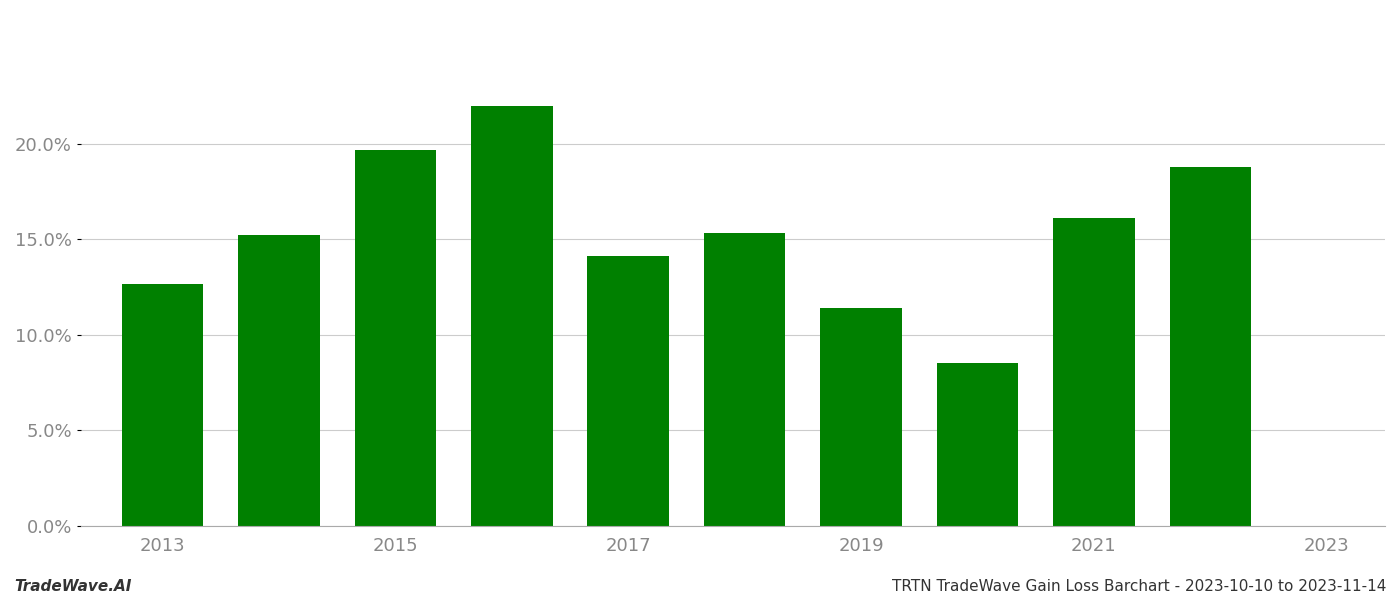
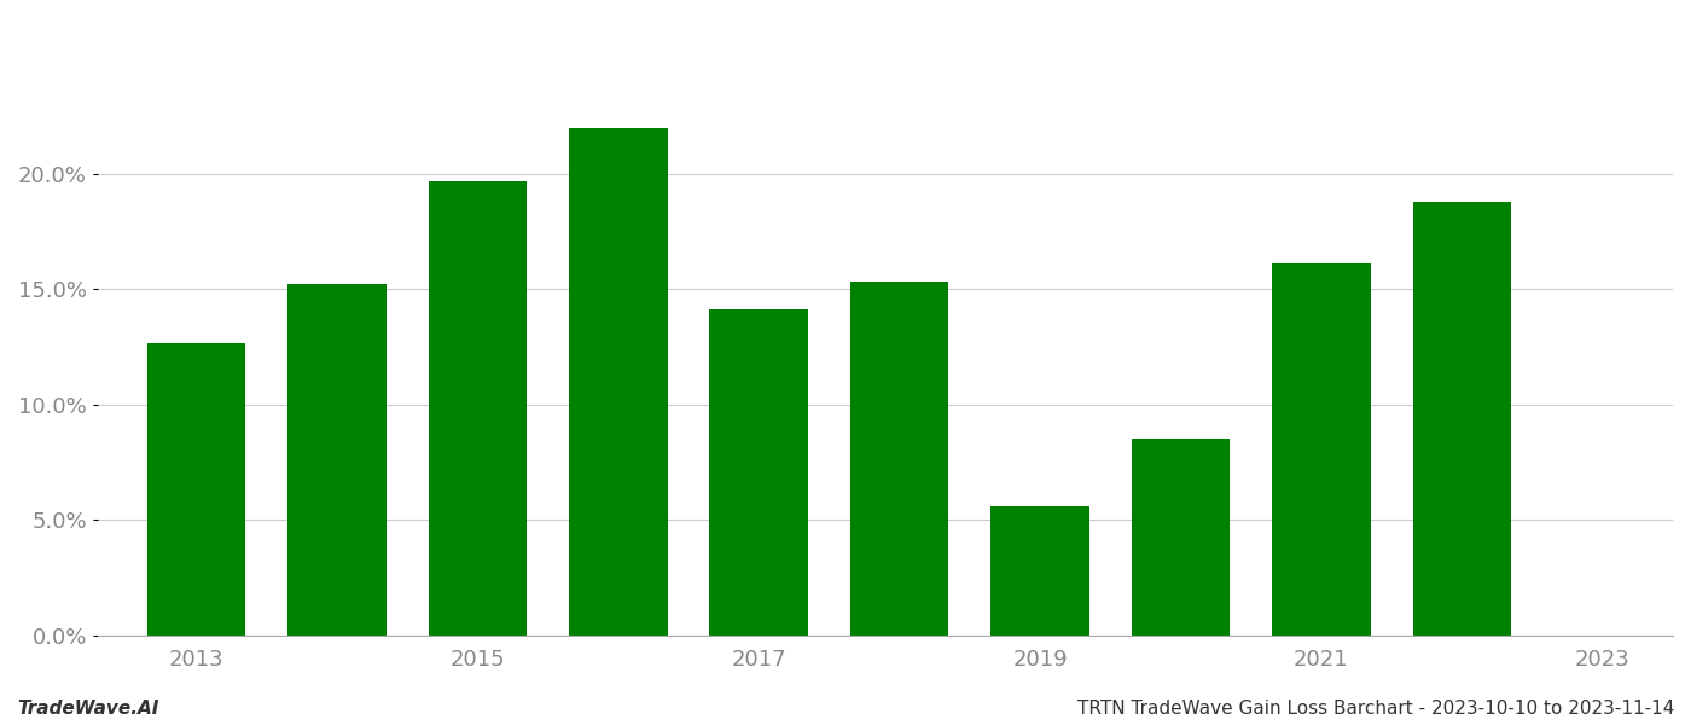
2019: 11.4% -> 5.6%
